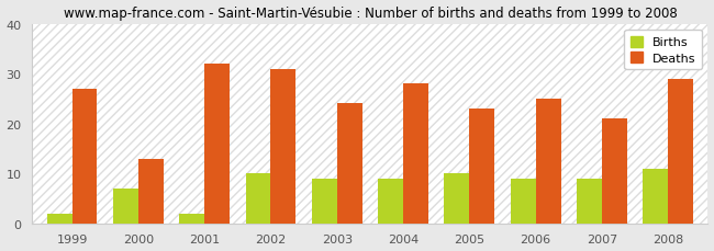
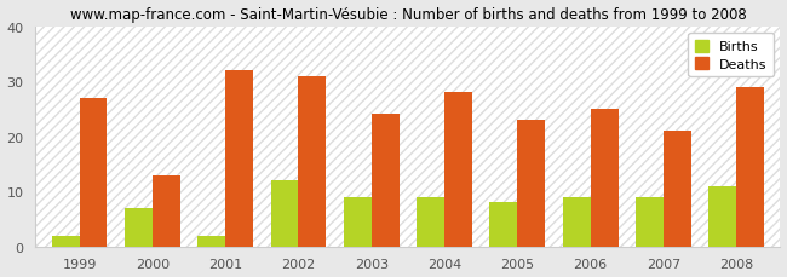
Births/2002: 10 -> 12
Births/2005: 10 -> 8
